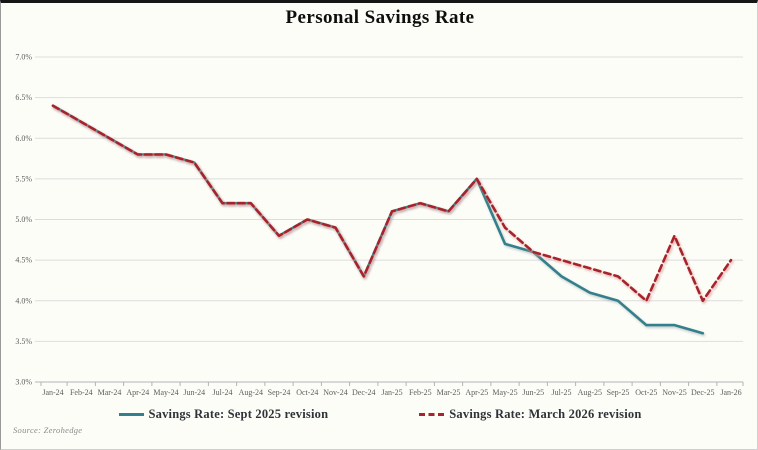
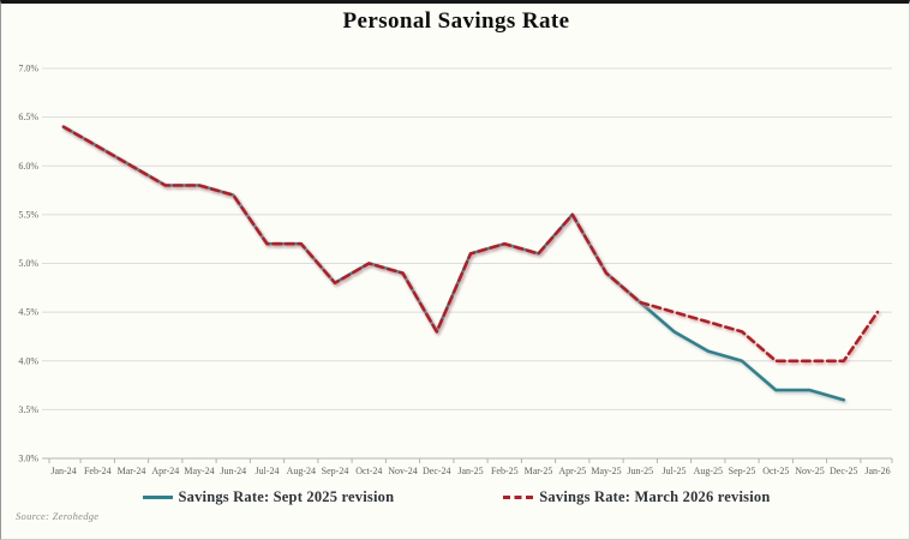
Savings Rate: Sept 2025 revision/May-25: 4.7% -> 4.9%
Savings Rate: March 2026 revision/Nov-25: 4.8% -> 4.0%
